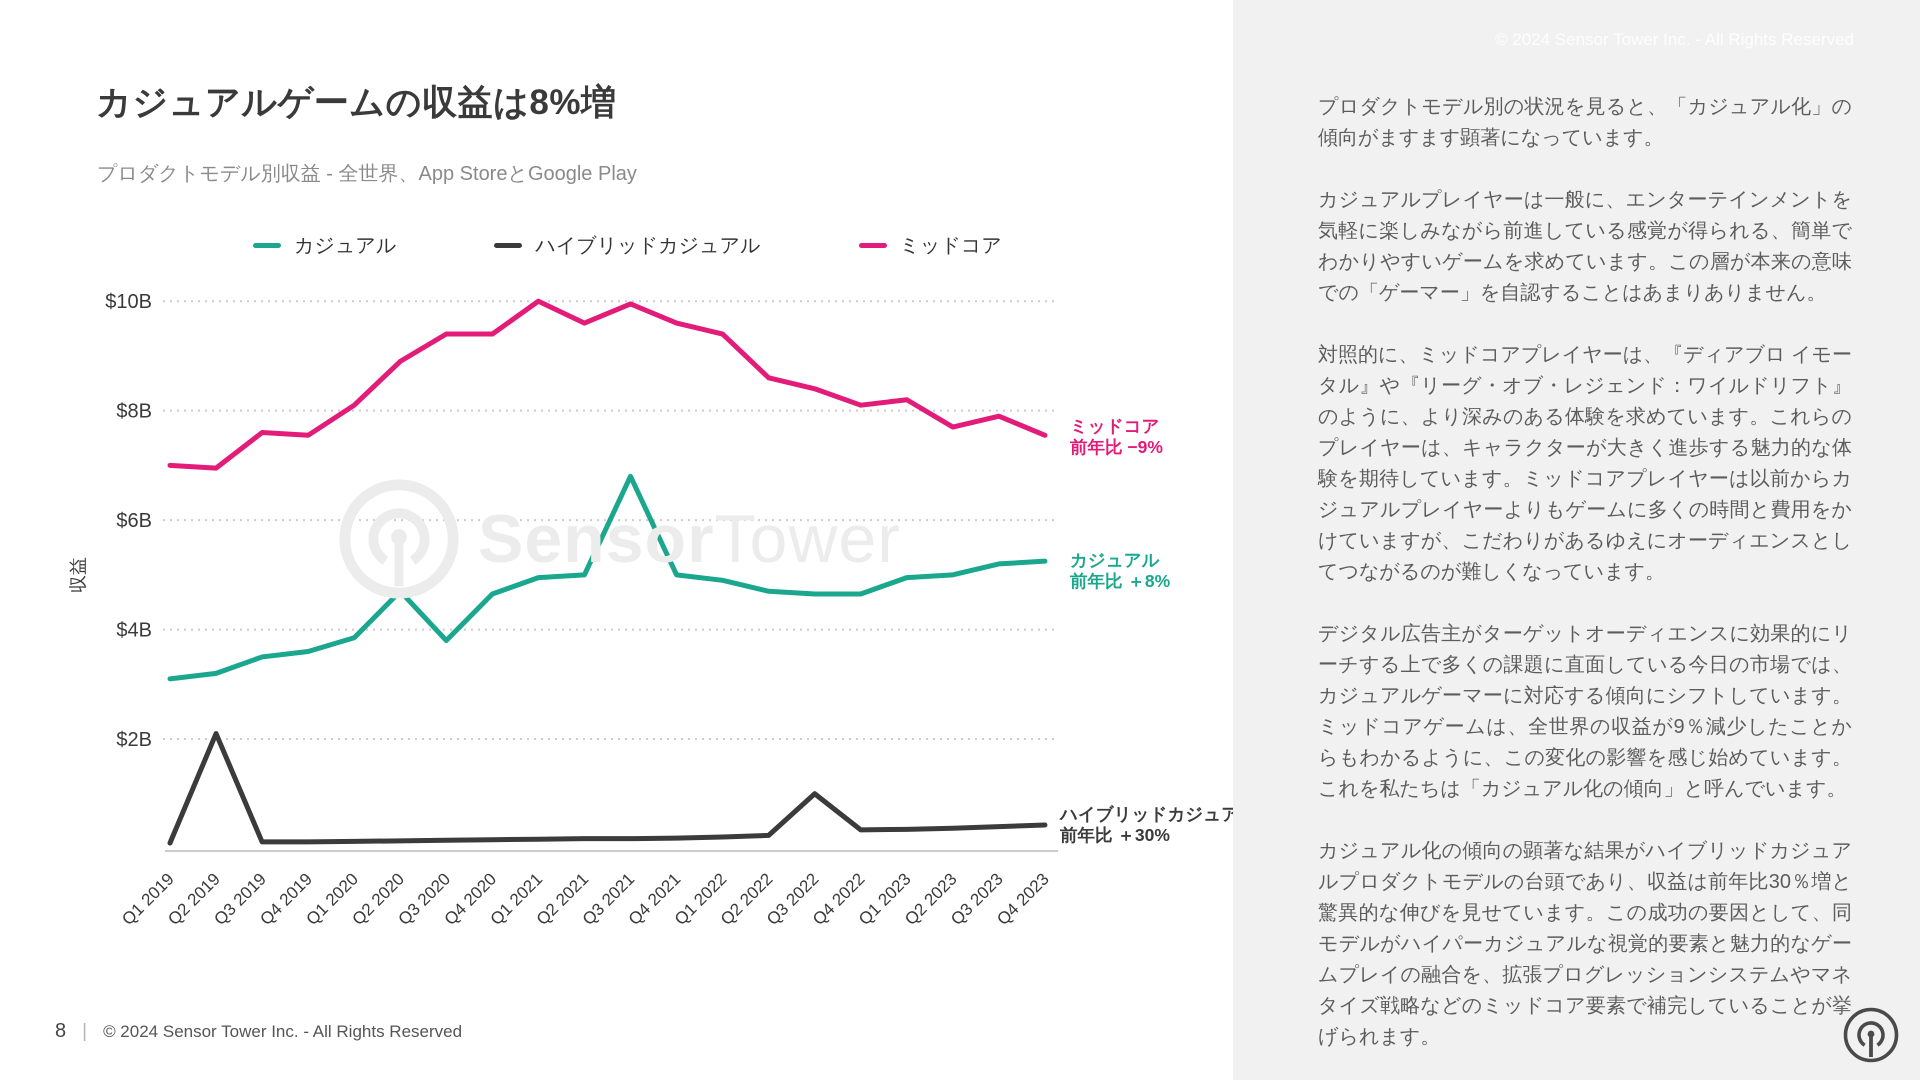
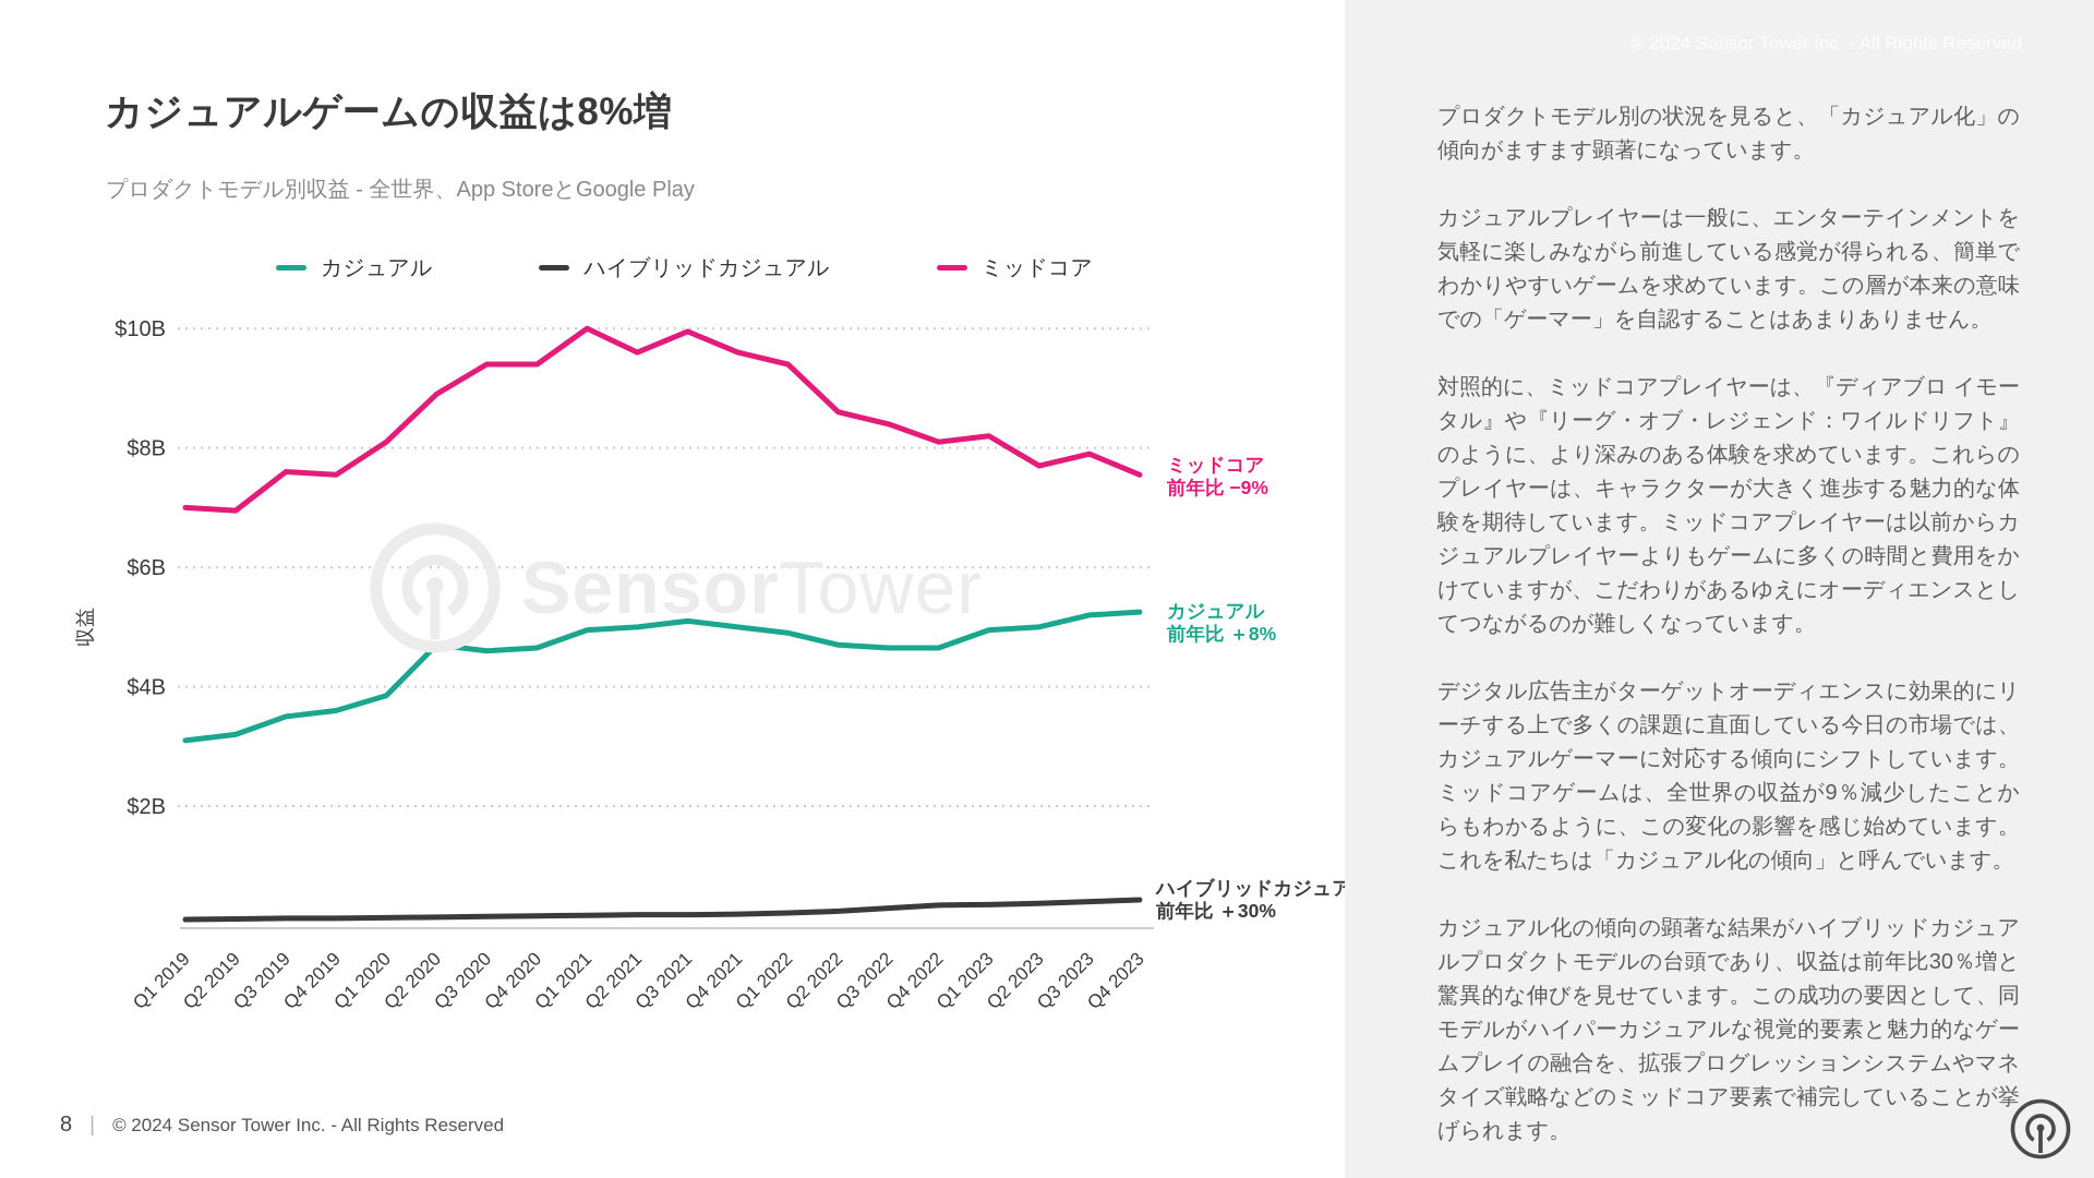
ハイブリッドカジュアル/Q2 2019: $2.1B -> $0.1B
カジュアル/Q3 2020: $3.8B -> $4.6B
カジュアル/Q3 2021: $6.8B -> $5.1B
ハイブリッドカジュアル/Q3 2022: $1.0B -> $0.3B
